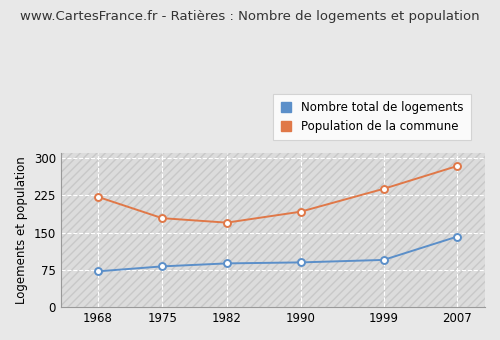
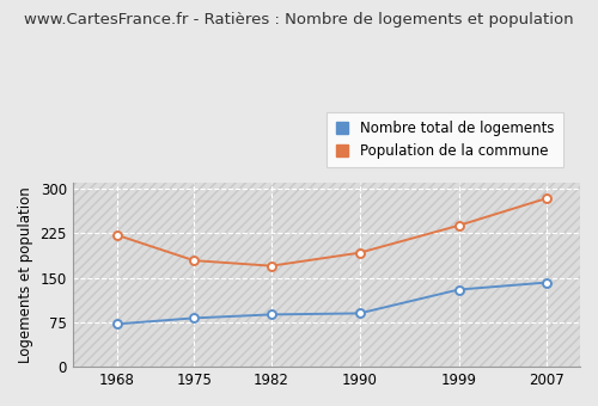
Nombre total de logements/1999: 95 -> 130
